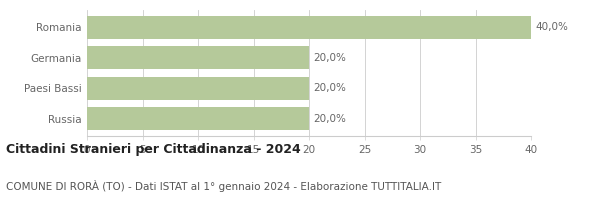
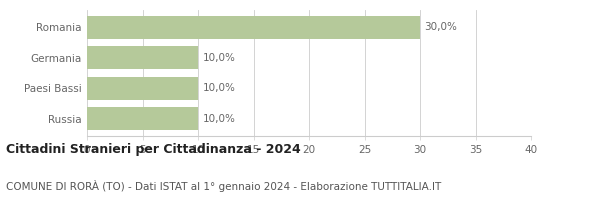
Romania: 40,0% -> 30,0%
Germania: 20,0% -> 10,0%
Paesi Bassi: 20,0% -> 10,0%
Russia: 20,0% -> 10,0%
